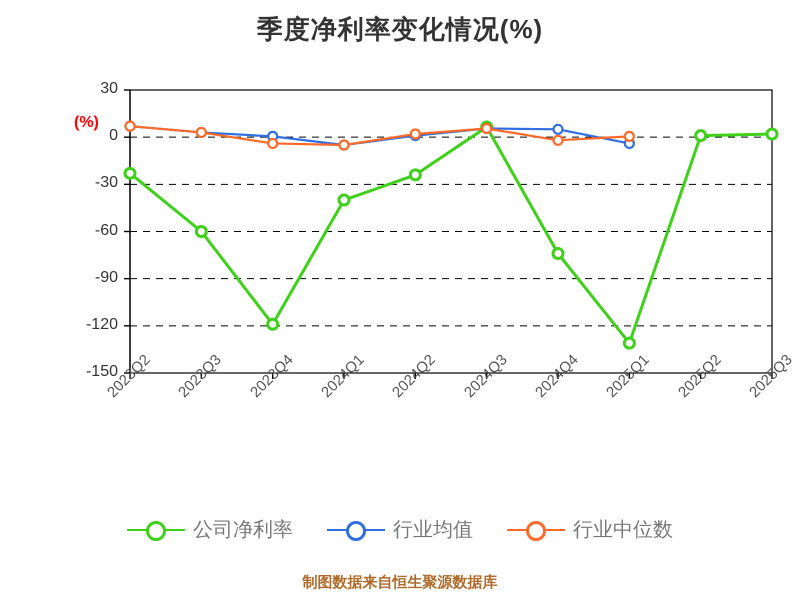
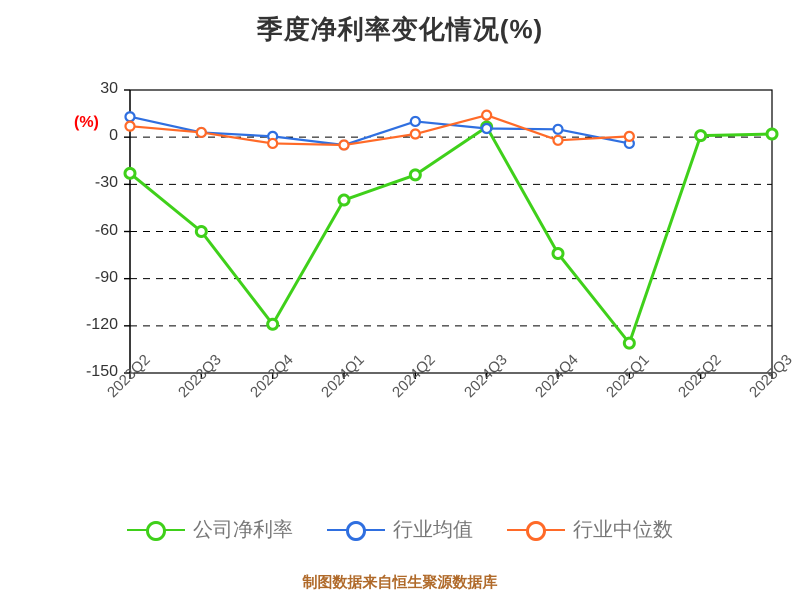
行业均值/2023Q2: 7 -> 13
行业均值/2024Q2: 1 -> 10
行业中位数/2024Q3: 6 -> 14
